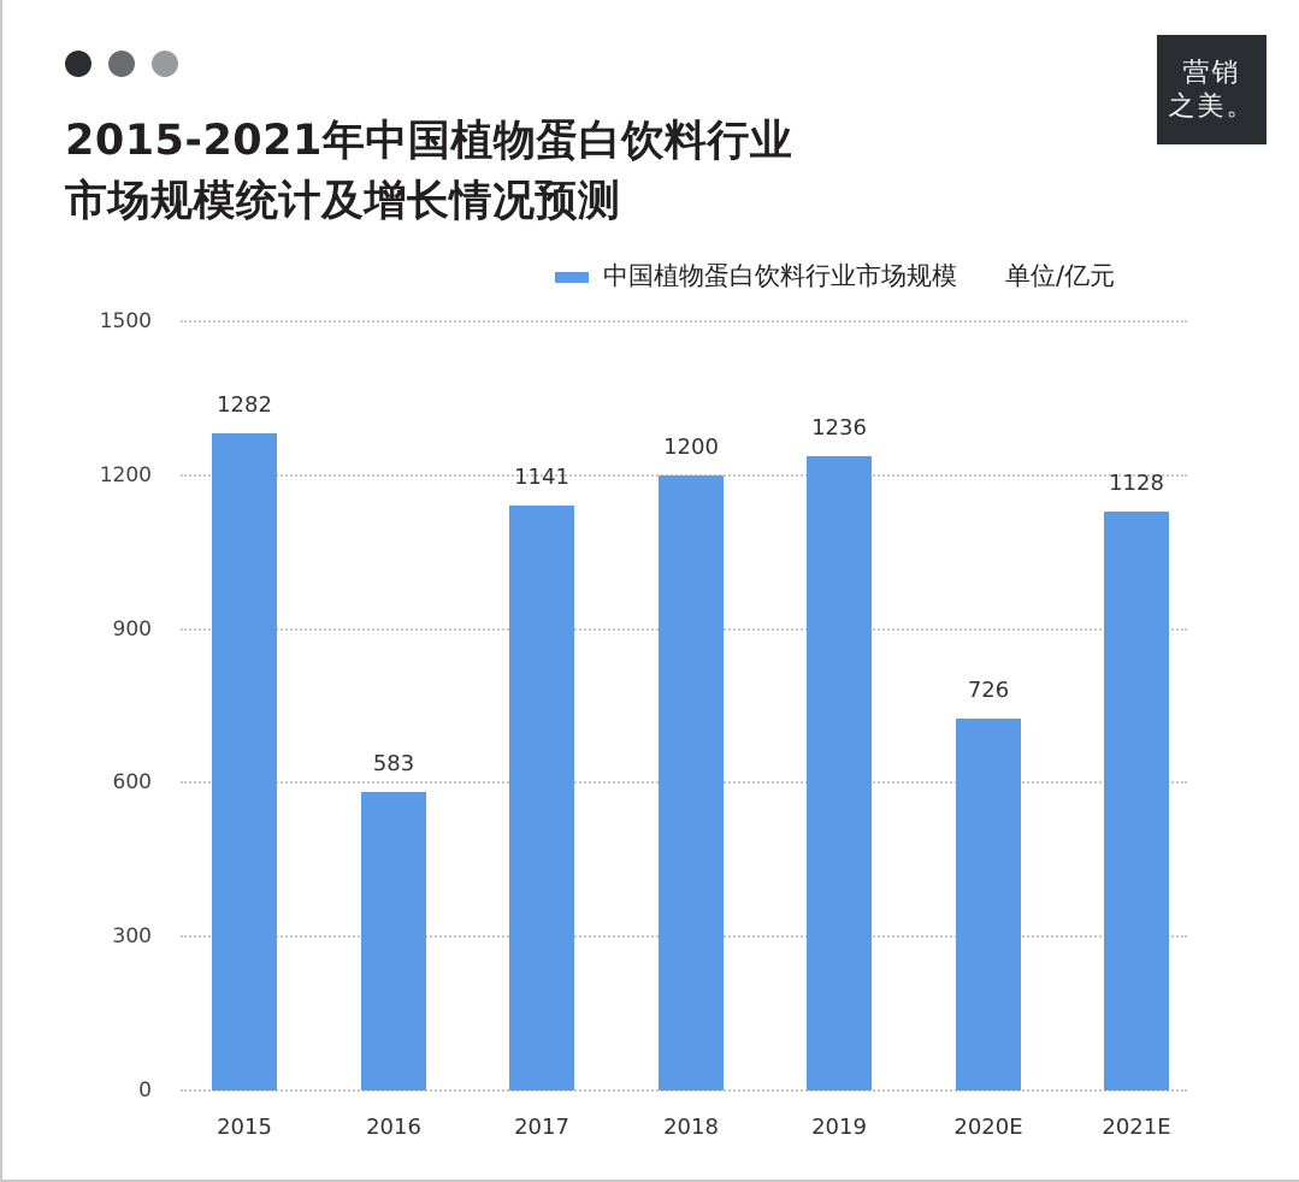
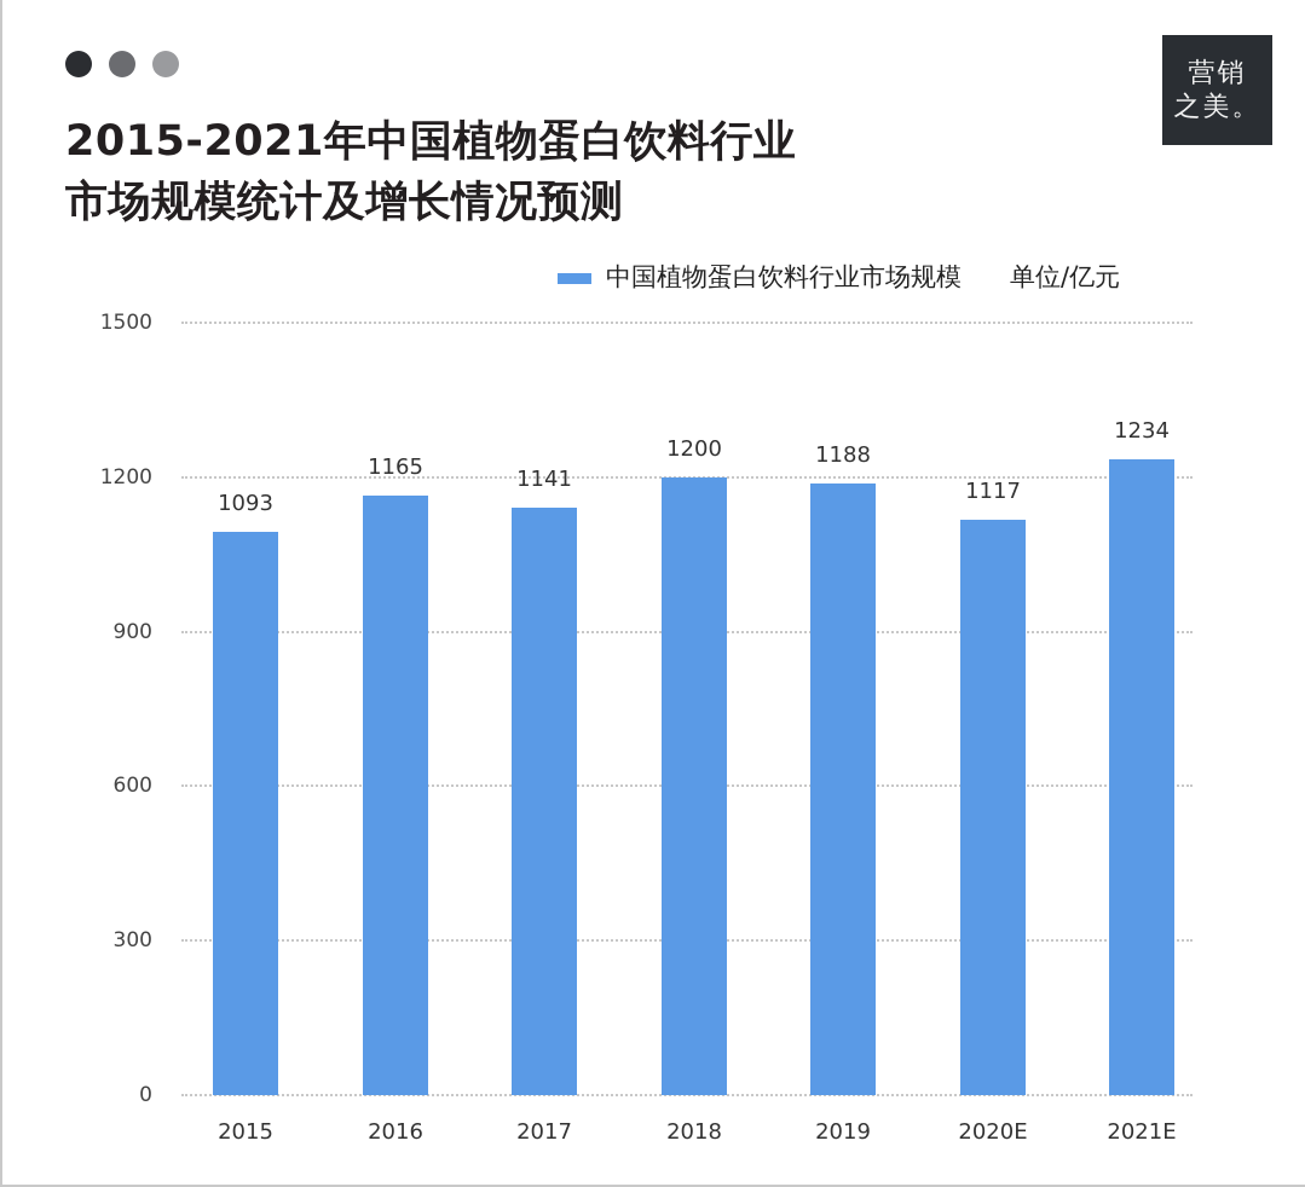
2015: 1282 -> 1093
2016: 583 -> 1165
2019: 1236 -> 1188
2020E: 726 -> 1117
2021E: 1128 -> 1234
